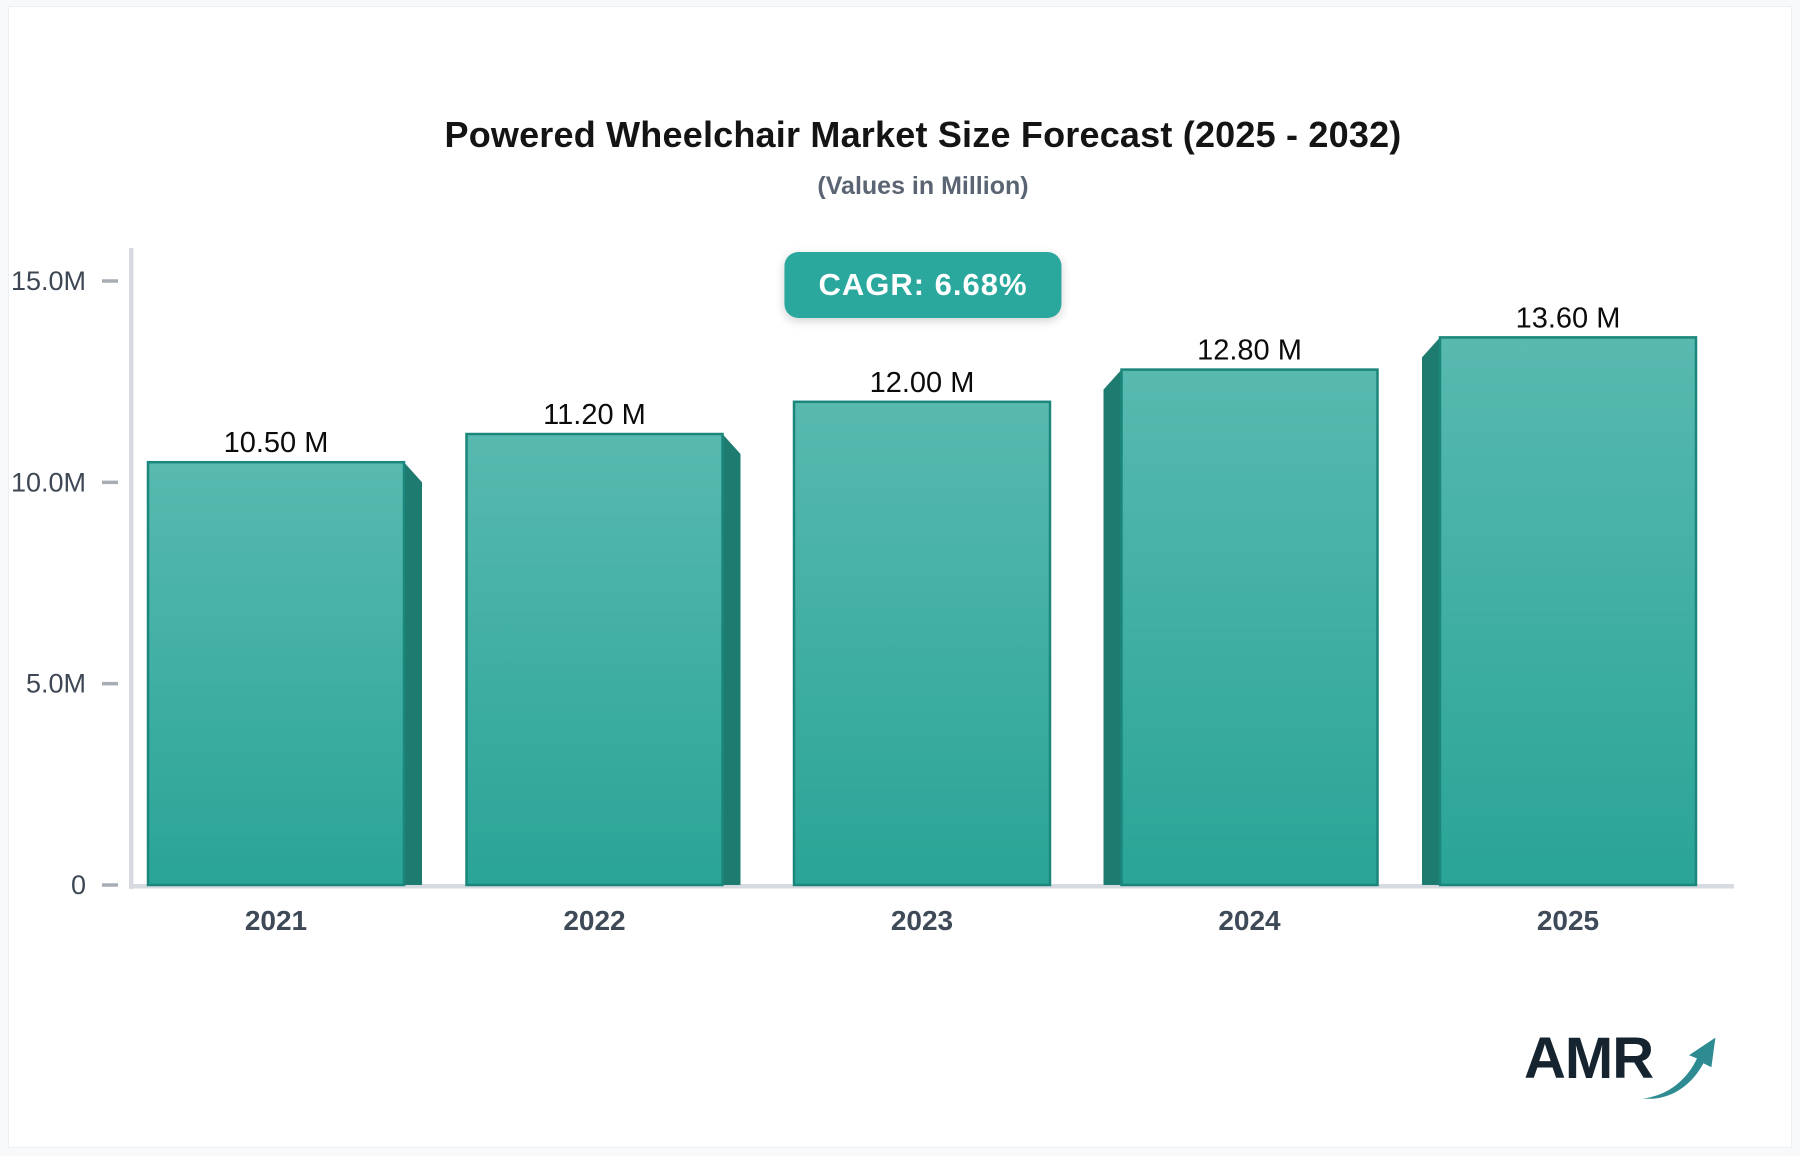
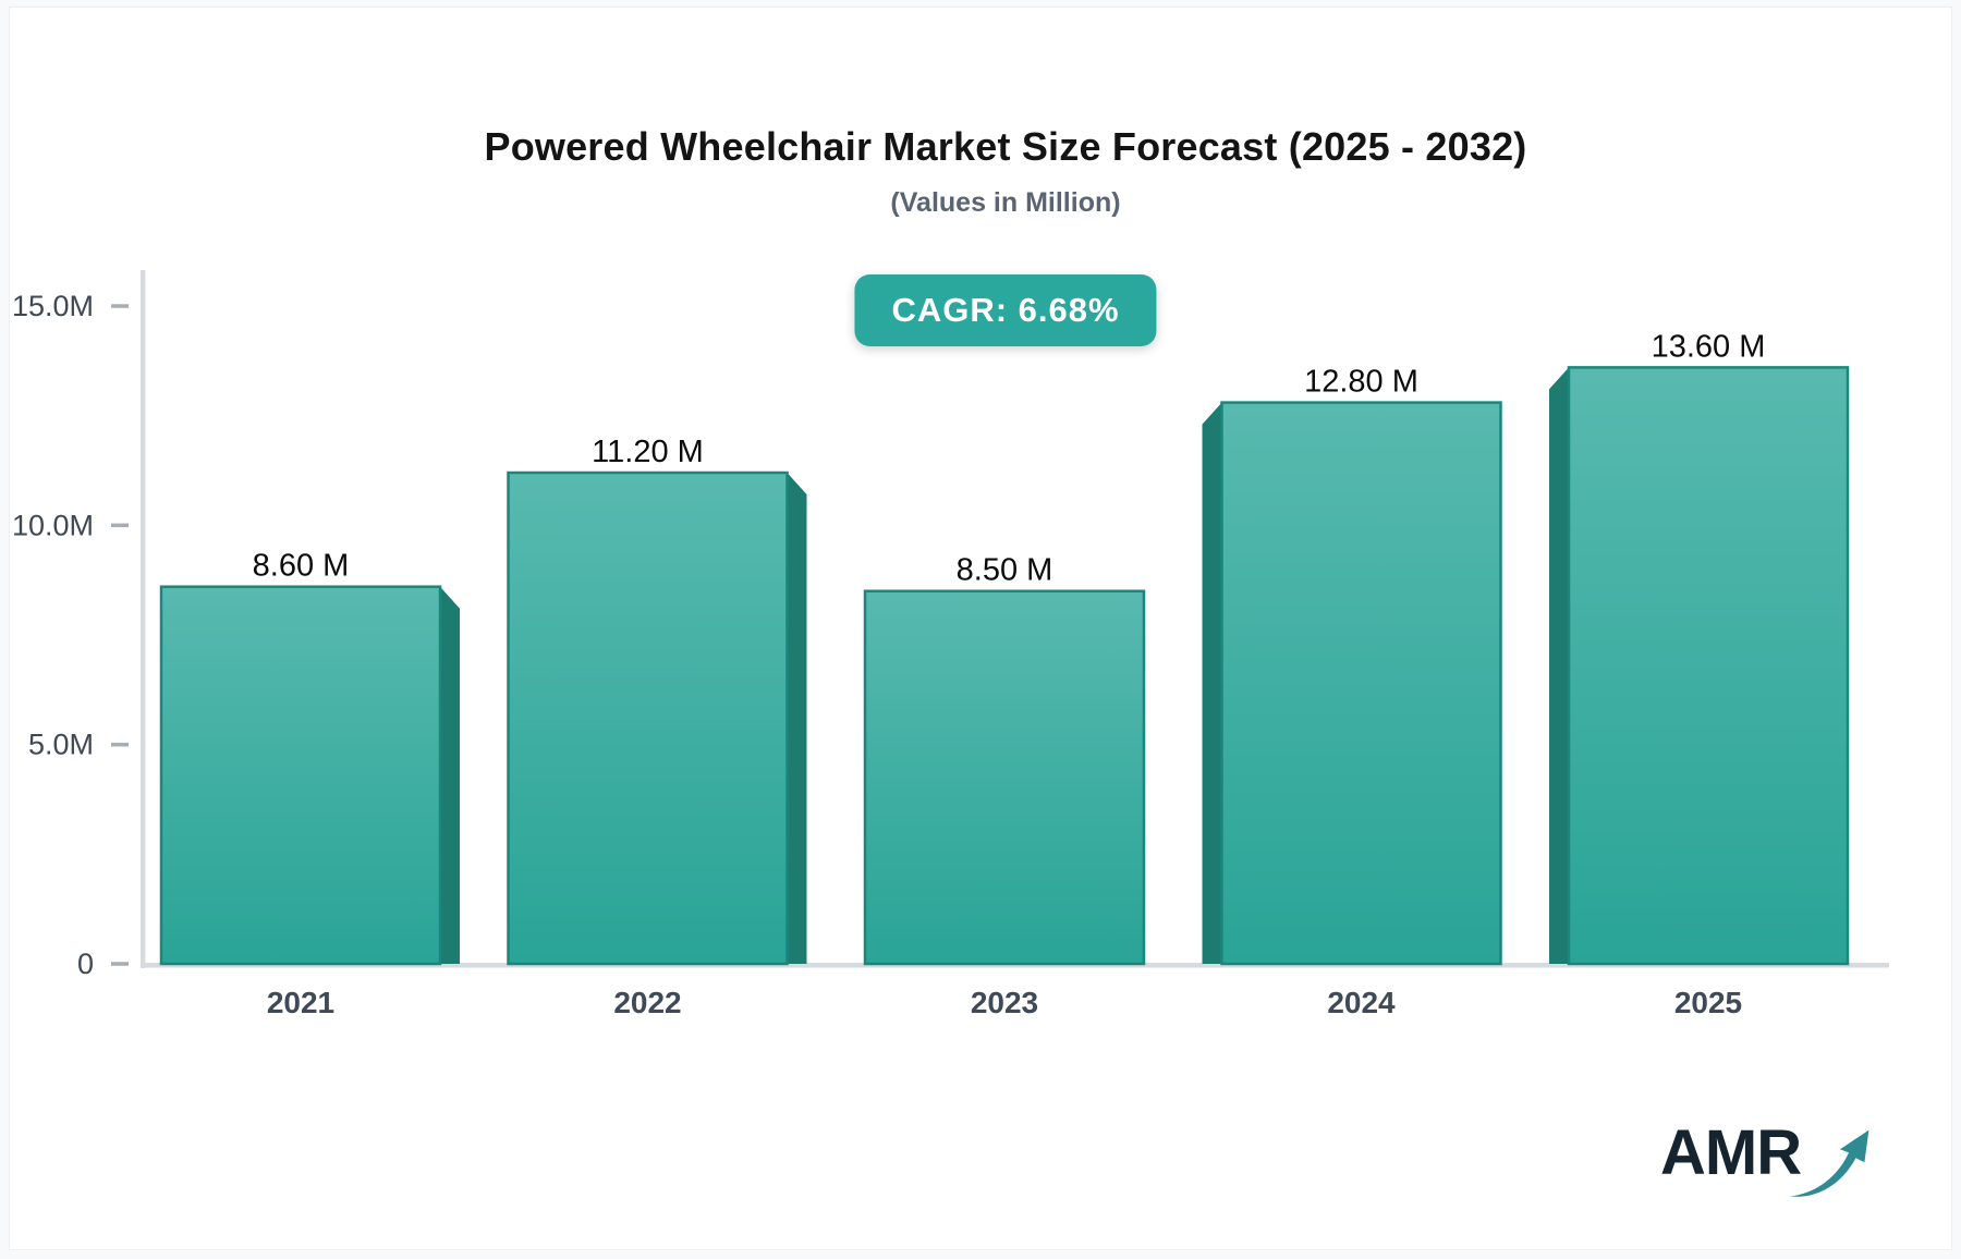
2021: 10.50 -> 8.60
2023: 12.00 -> 8.50
